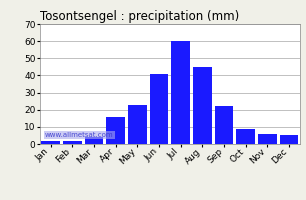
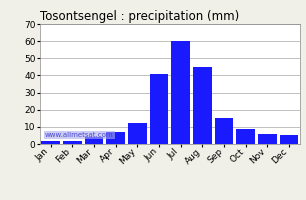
Apr: 16 -> 7
May: 23 -> 12
Sep: 22 -> 15
